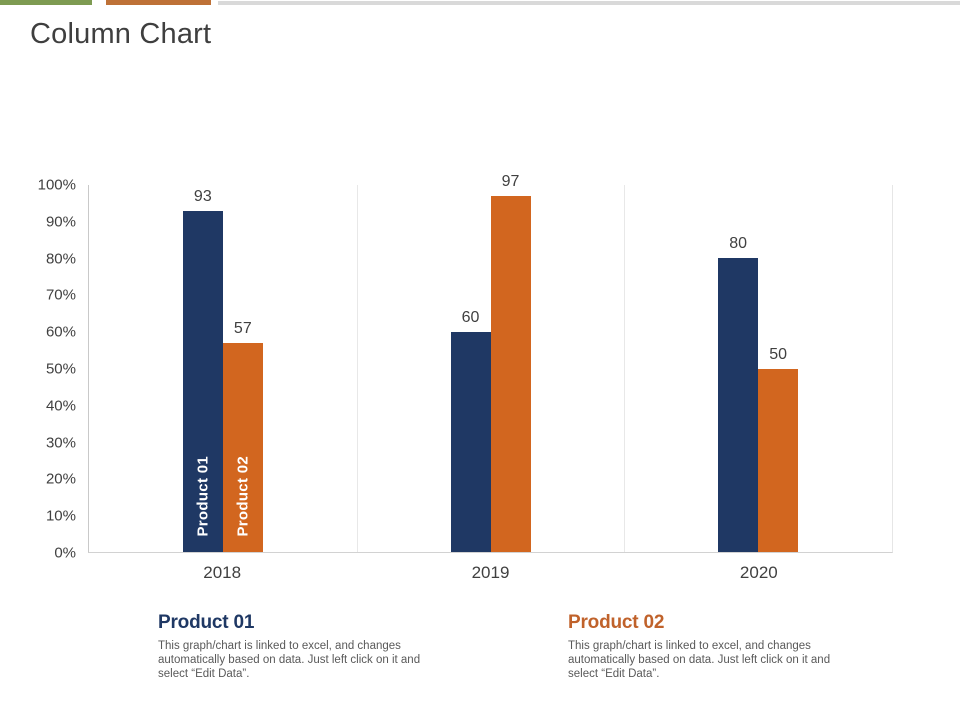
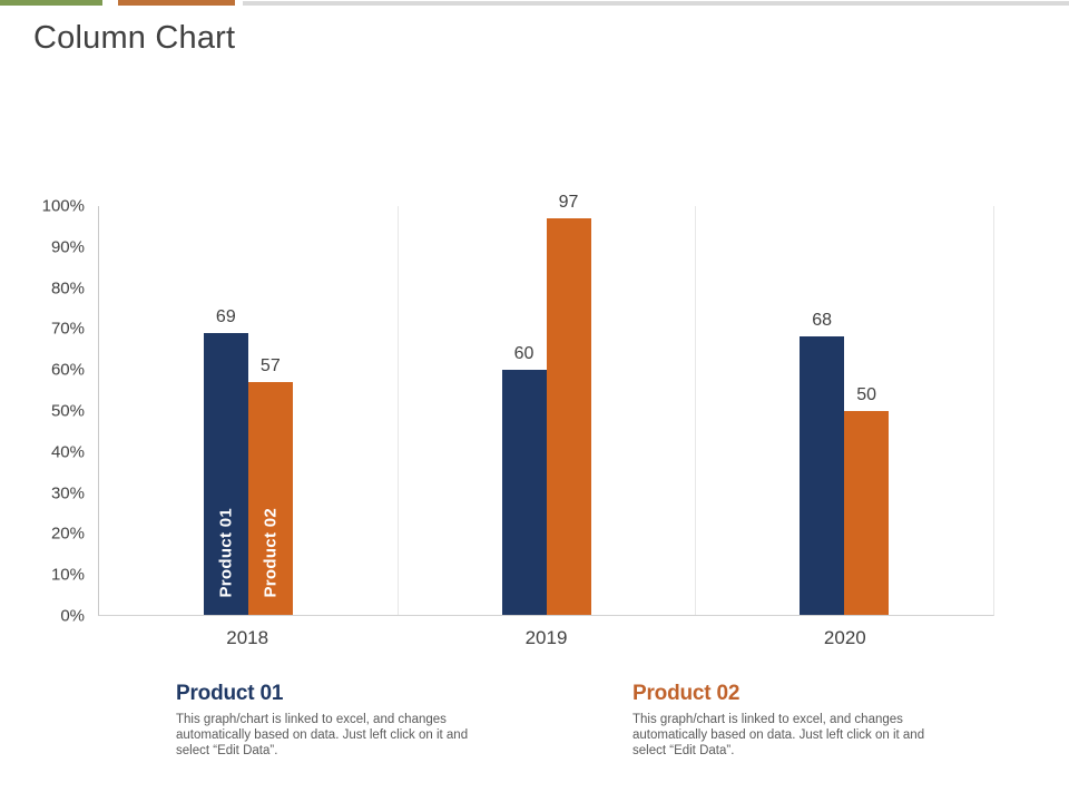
Product 01/2018: 93 -> 69
Product 01/2020: 80 -> 68
